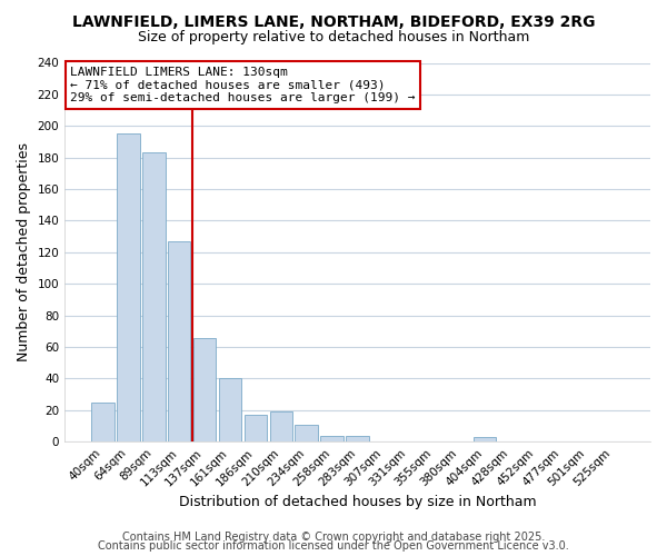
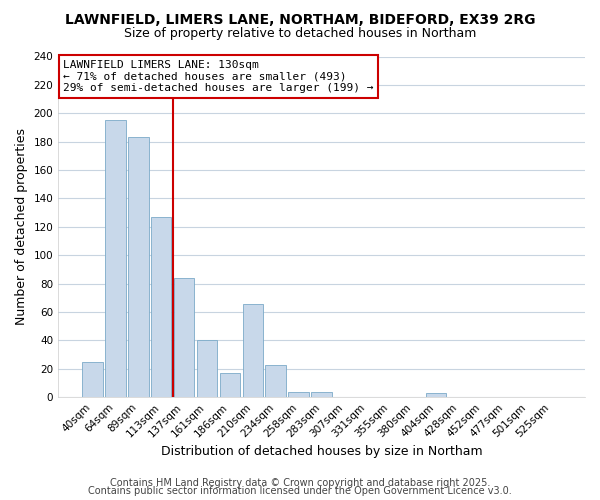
137sqm: 66 -> 84
210sqm: 19 -> 66
234sqm: 11 -> 23
